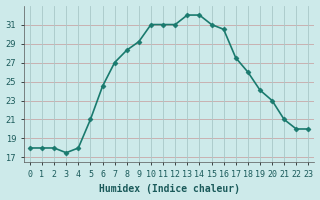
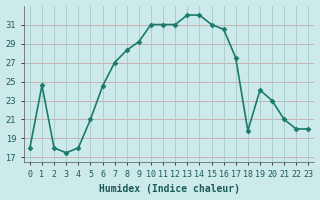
1: 18.0 -> 24.6
18: 26.0 -> 19.8
